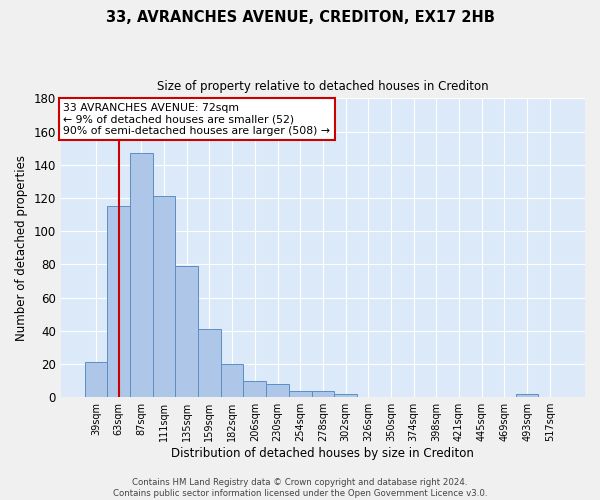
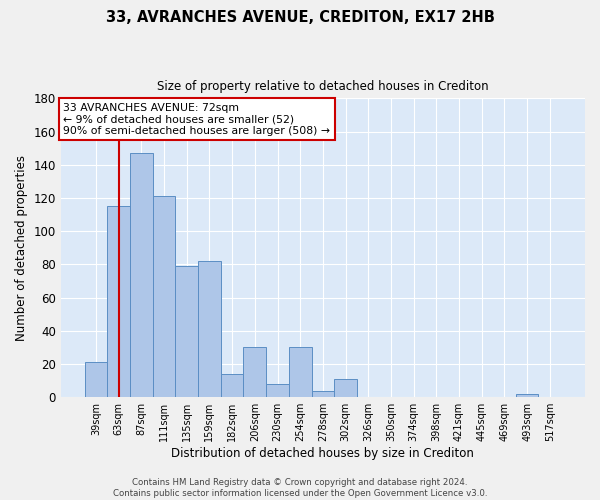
159sqm: 41 -> 82
182sqm: 20 -> 14
206sqm: 10 -> 30
254sqm: 4 -> 30
302sqm: 2 -> 11
